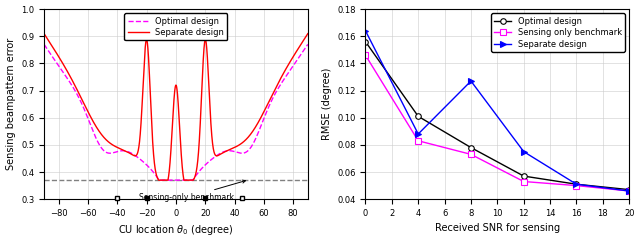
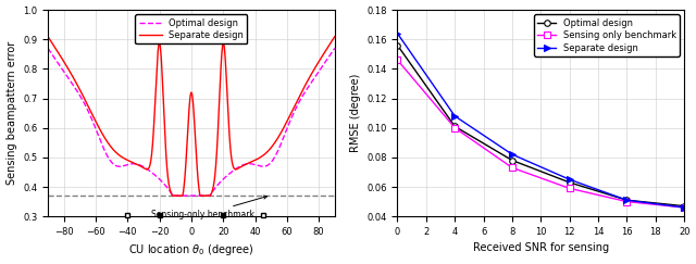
Sensing only benchmark/4: 0.083 -> 0.100
Separate design/4: 0.088 -> 0.108
Separate design/8: 0.127 -> 0.082
Optimal design/12: 0.057 -> 0.063
Sensing only benchmark/12: 0.053 -> 0.059
Separate design/12: 0.075 -> 0.065
